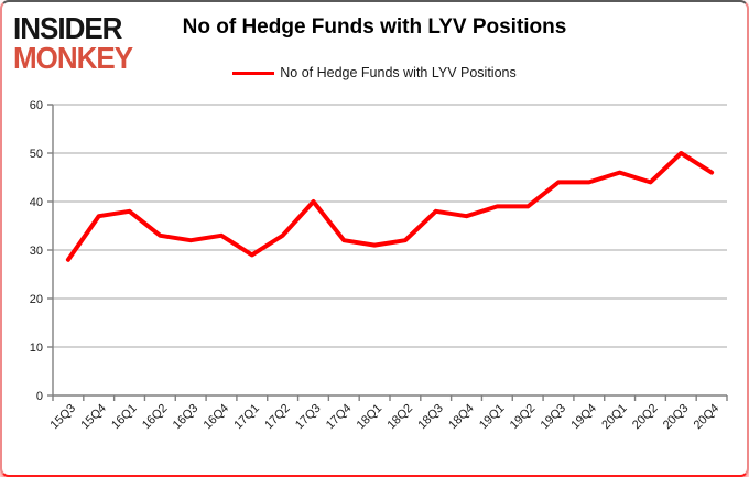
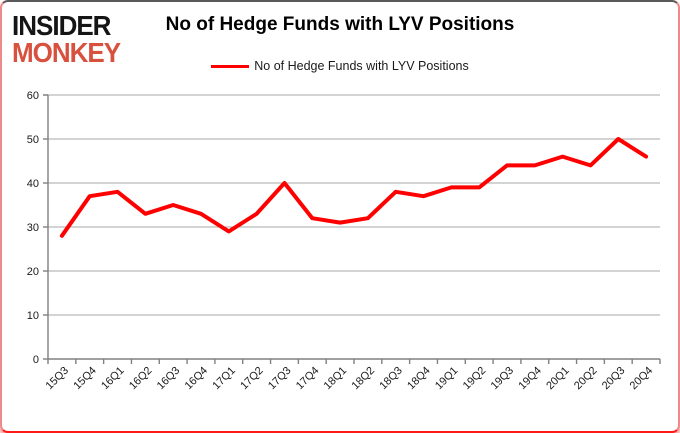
16Q3: 32 -> 35
